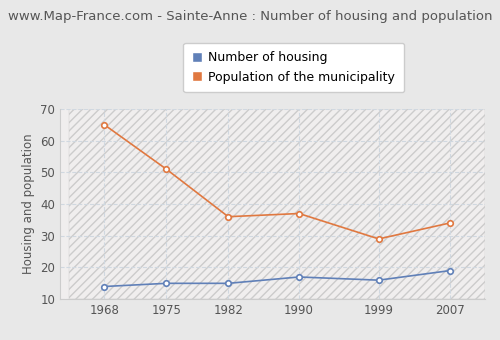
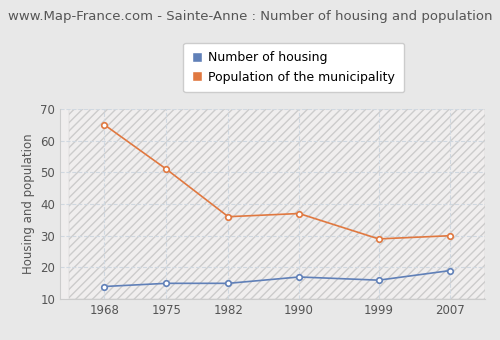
Population of the municipality/2007: 34 -> 30
